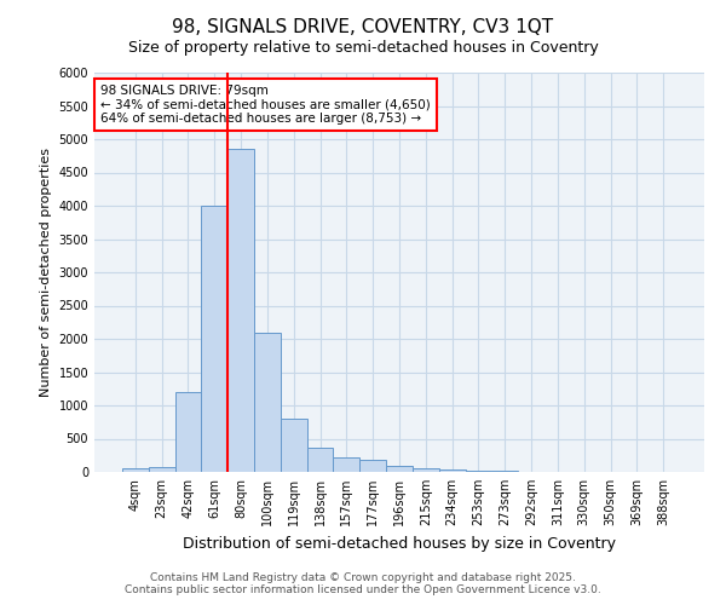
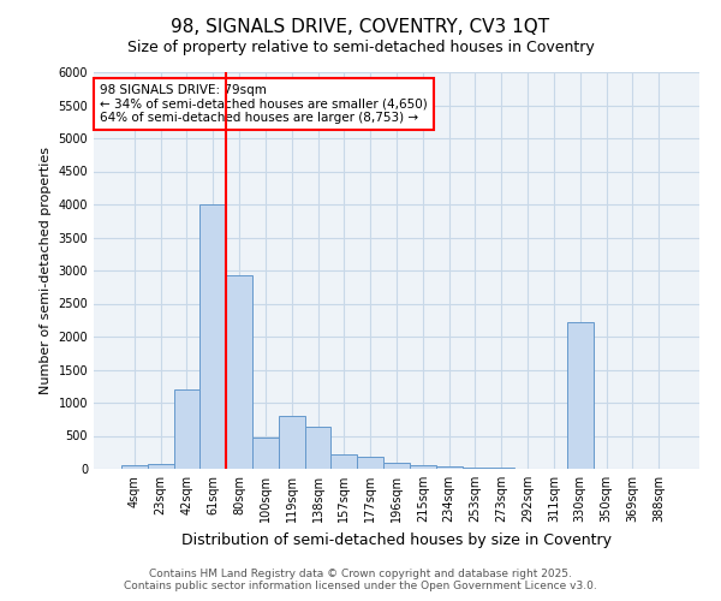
80sqm: 4860 -> 2920
100sqm: 2100 -> 480
138sqm: 370 -> 640
330sqm: 0 -> 2220
